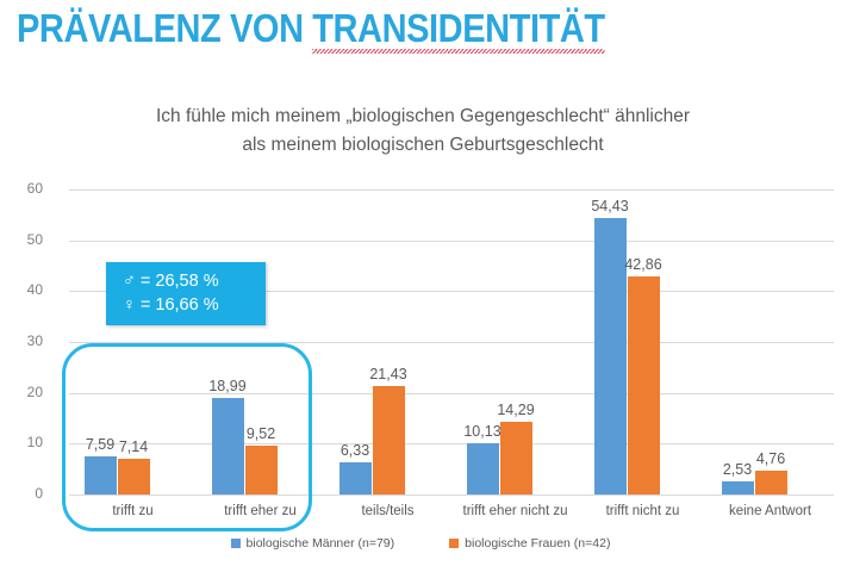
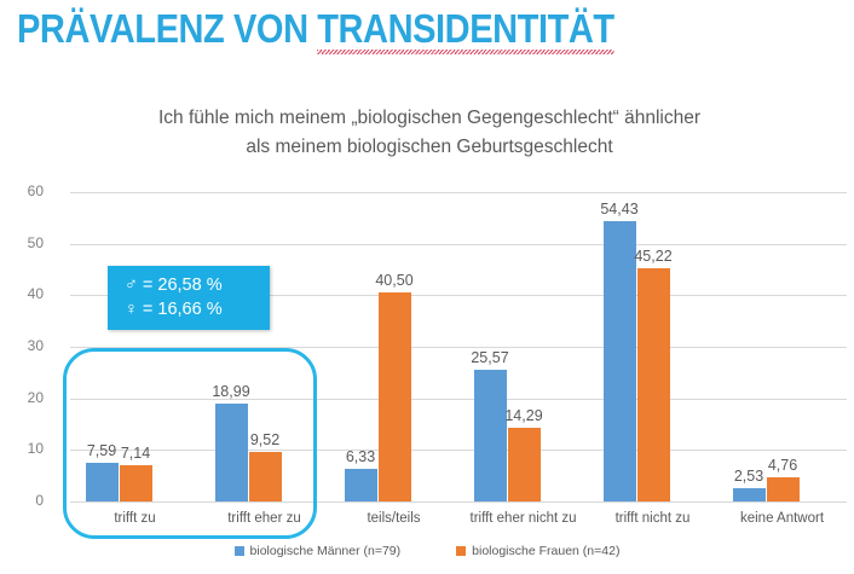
biologische Frauen (n=42)/teils/teils: 21,43 -> 40,50
biologische Männer (n=79)/trifft eher nicht zu: 10,13 -> 25,57
biologische Frauen (n=42)/trifft nicht zu: 42,86 -> 45,22
